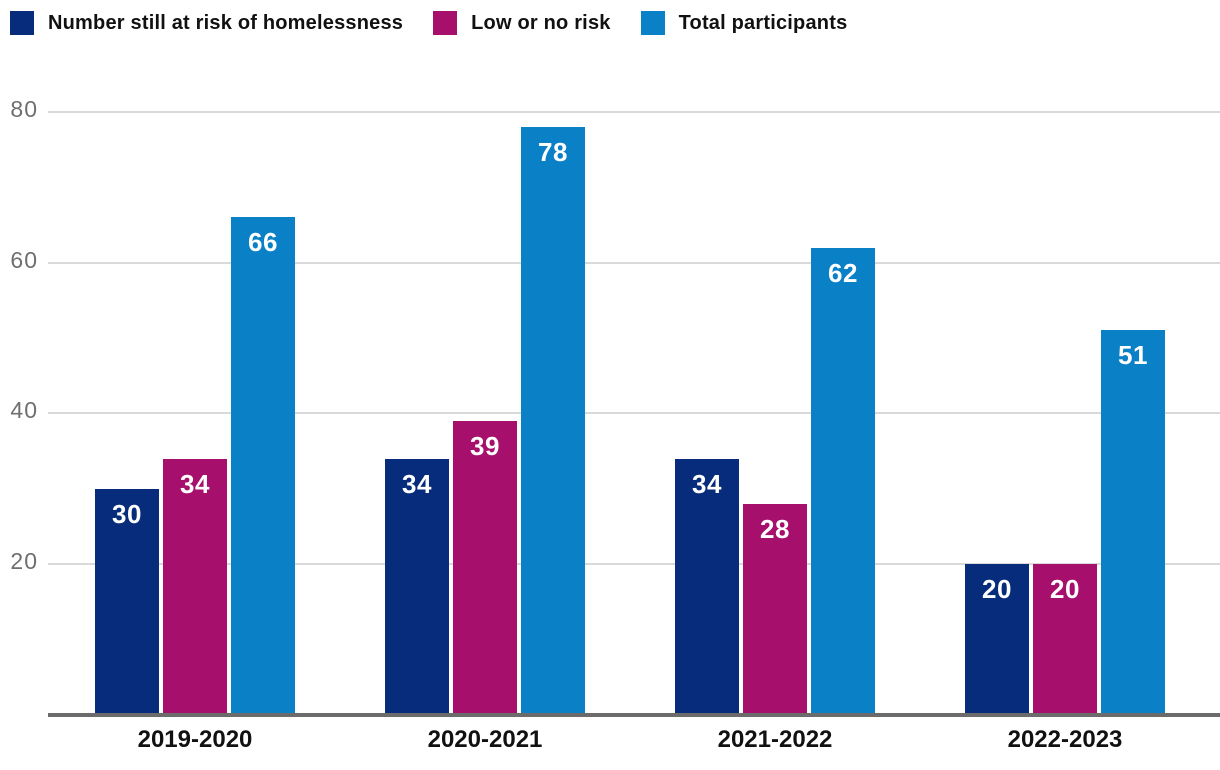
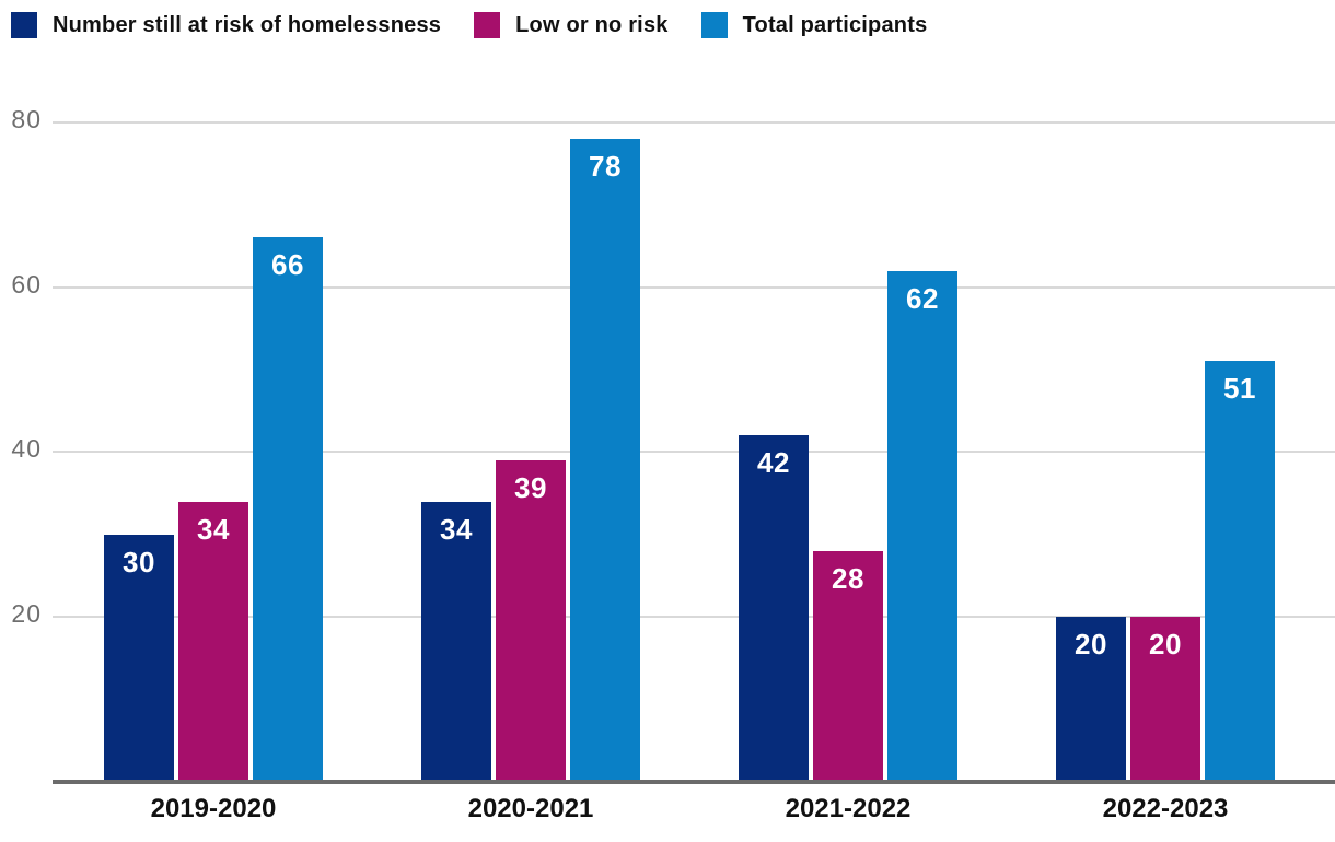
Number still at risk of homelessness/2021-2022: 34 -> 42
